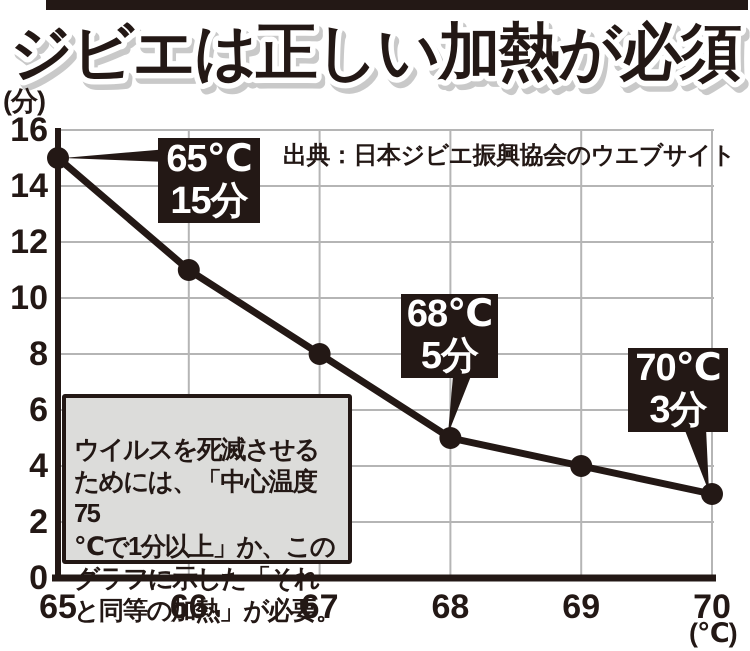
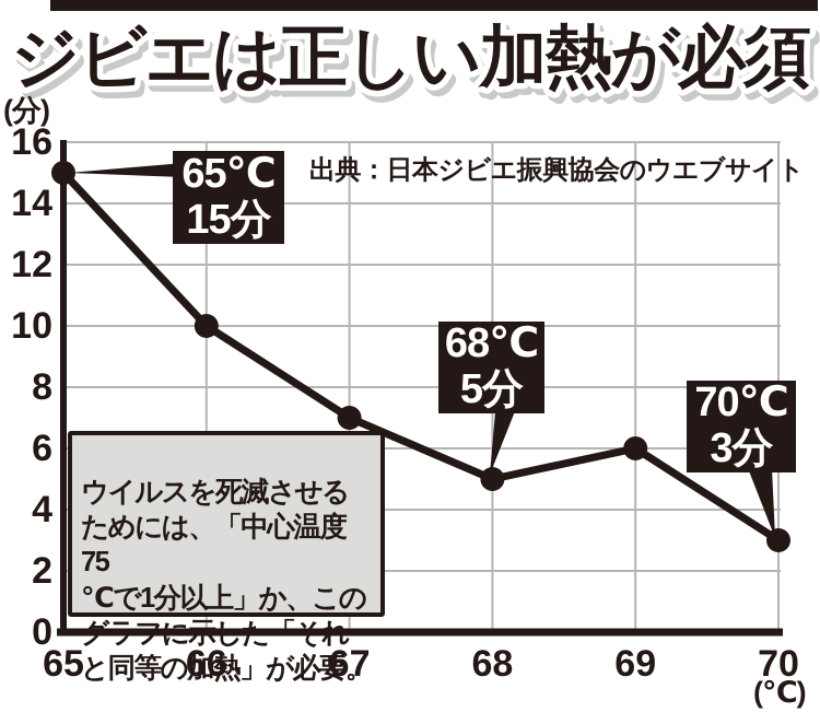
66: 11 -> 10
67: 8 -> 7
69: 4 -> 6
